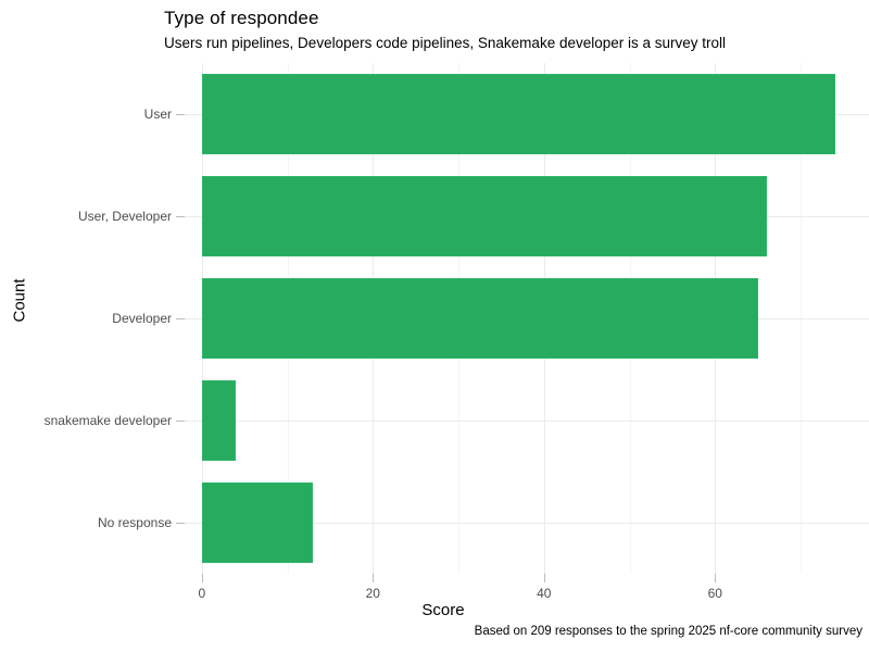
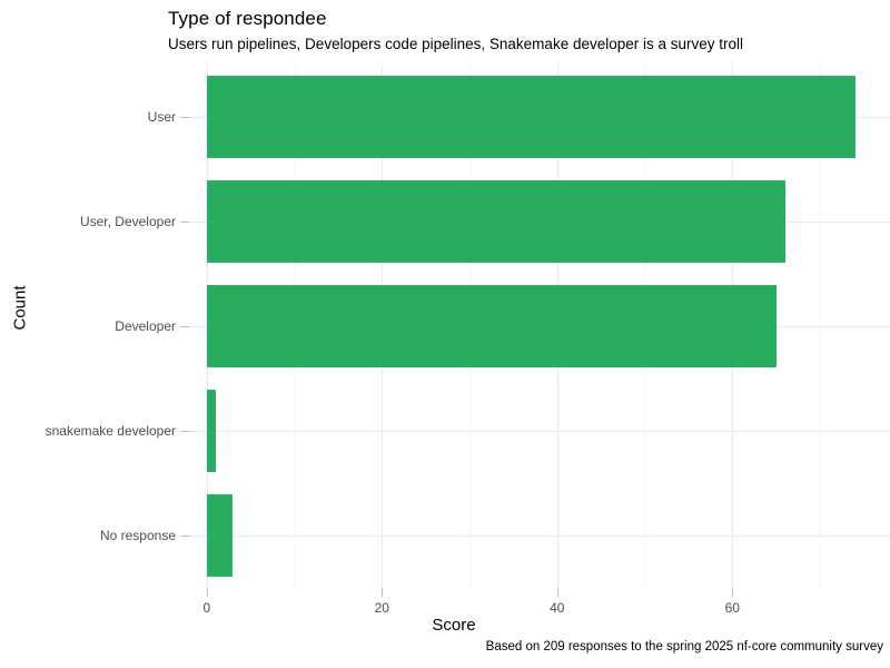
snakemake developer: 4 -> 1
No response: 13 -> 3
